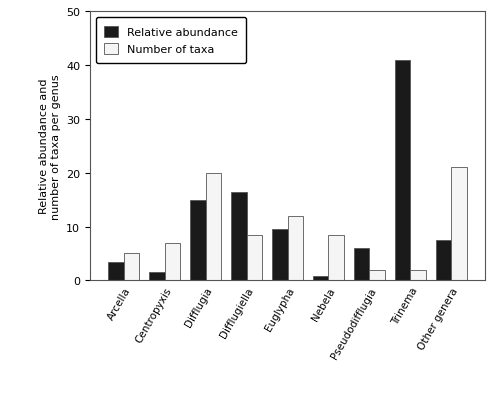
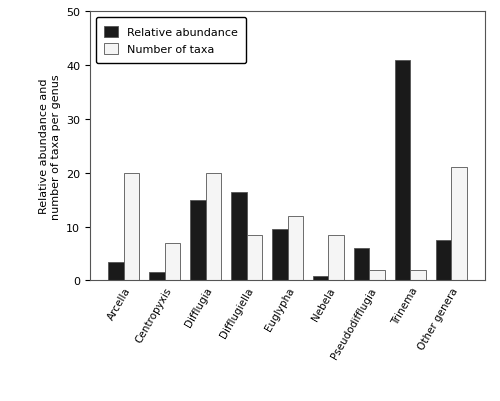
Number of taxa/Arcella: 5.0 -> 20.0
